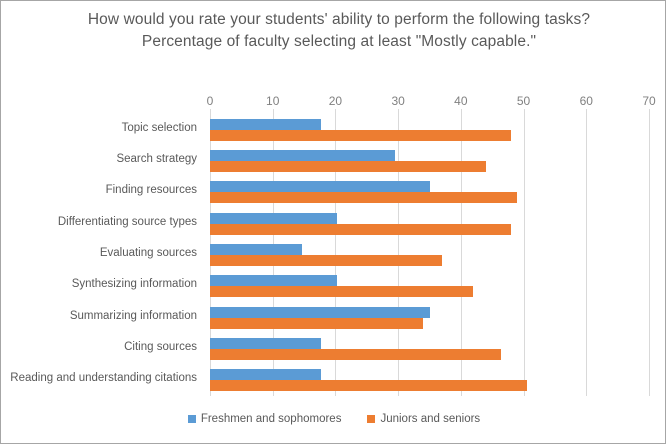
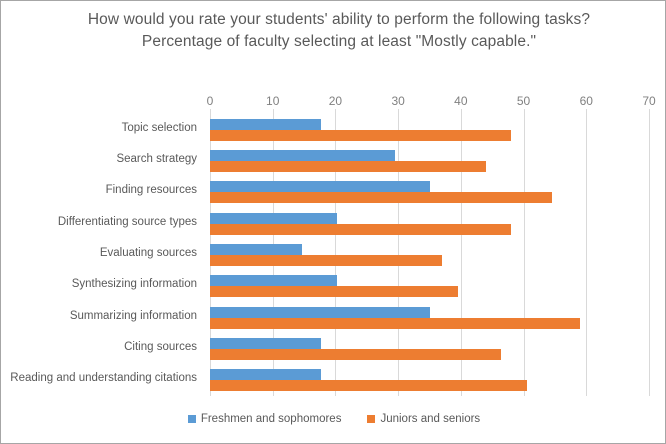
Juniors and seniors/Finding resources: 49 -> 54
Juniors and seniors/Synthesizing information: 42 -> 40
Juniors and seniors/Summarizing information: 34 -> 59
